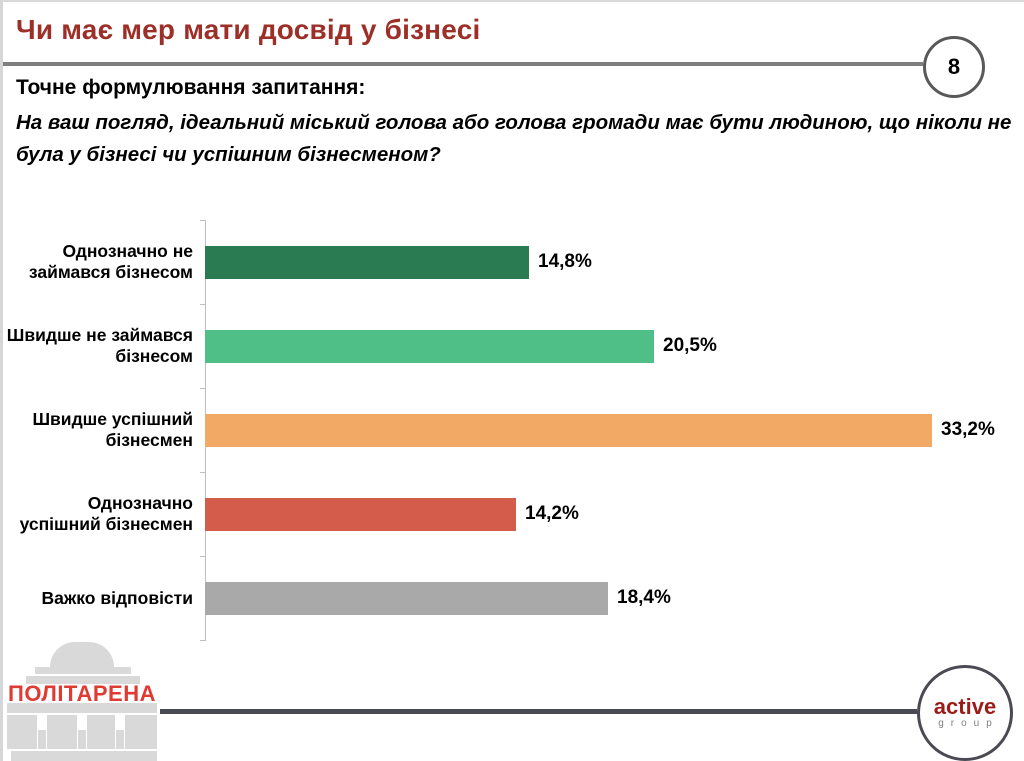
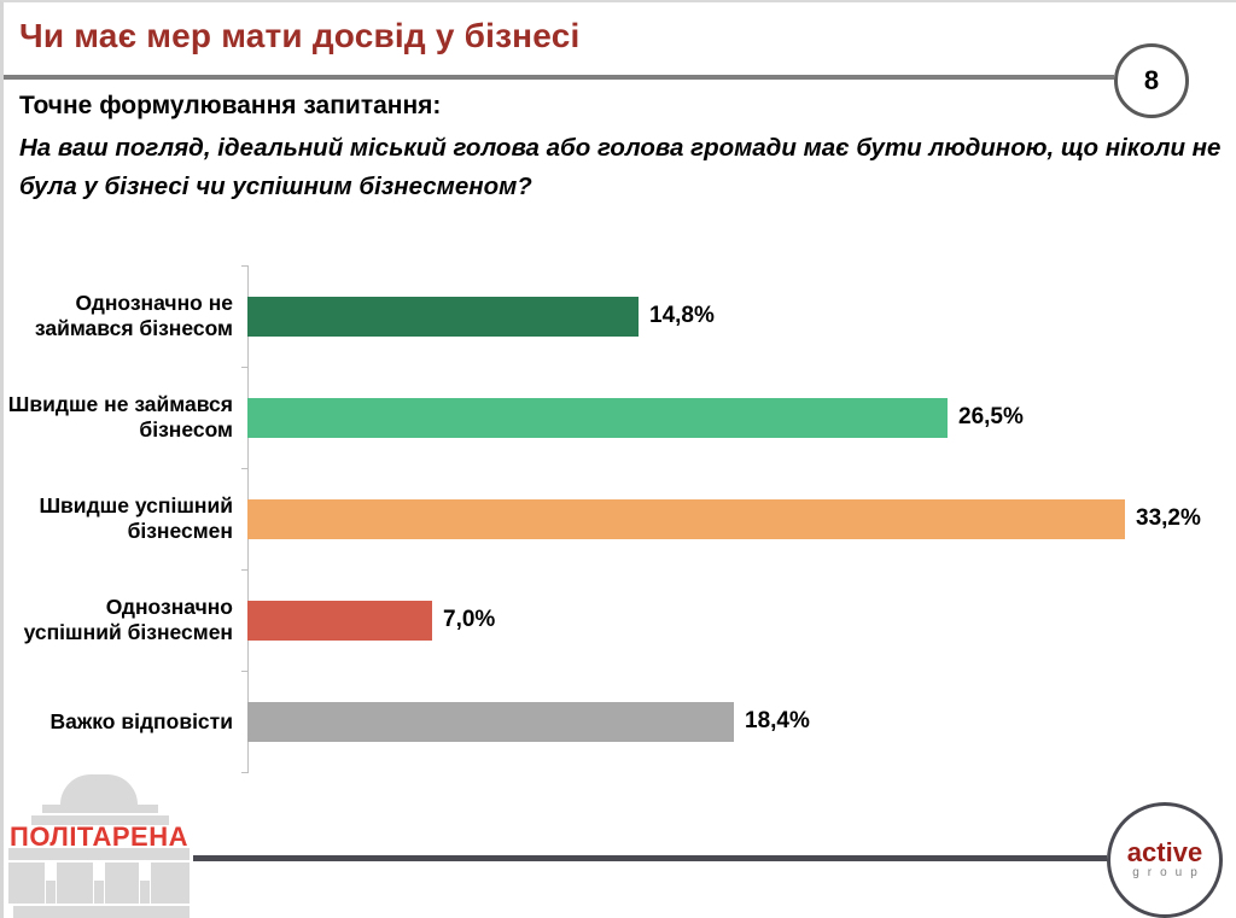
Швидше не займався бізнесом: 20,5% -> 26,5%
Однозначно успішний бізнесмен: 14,2% -> 7,0%
